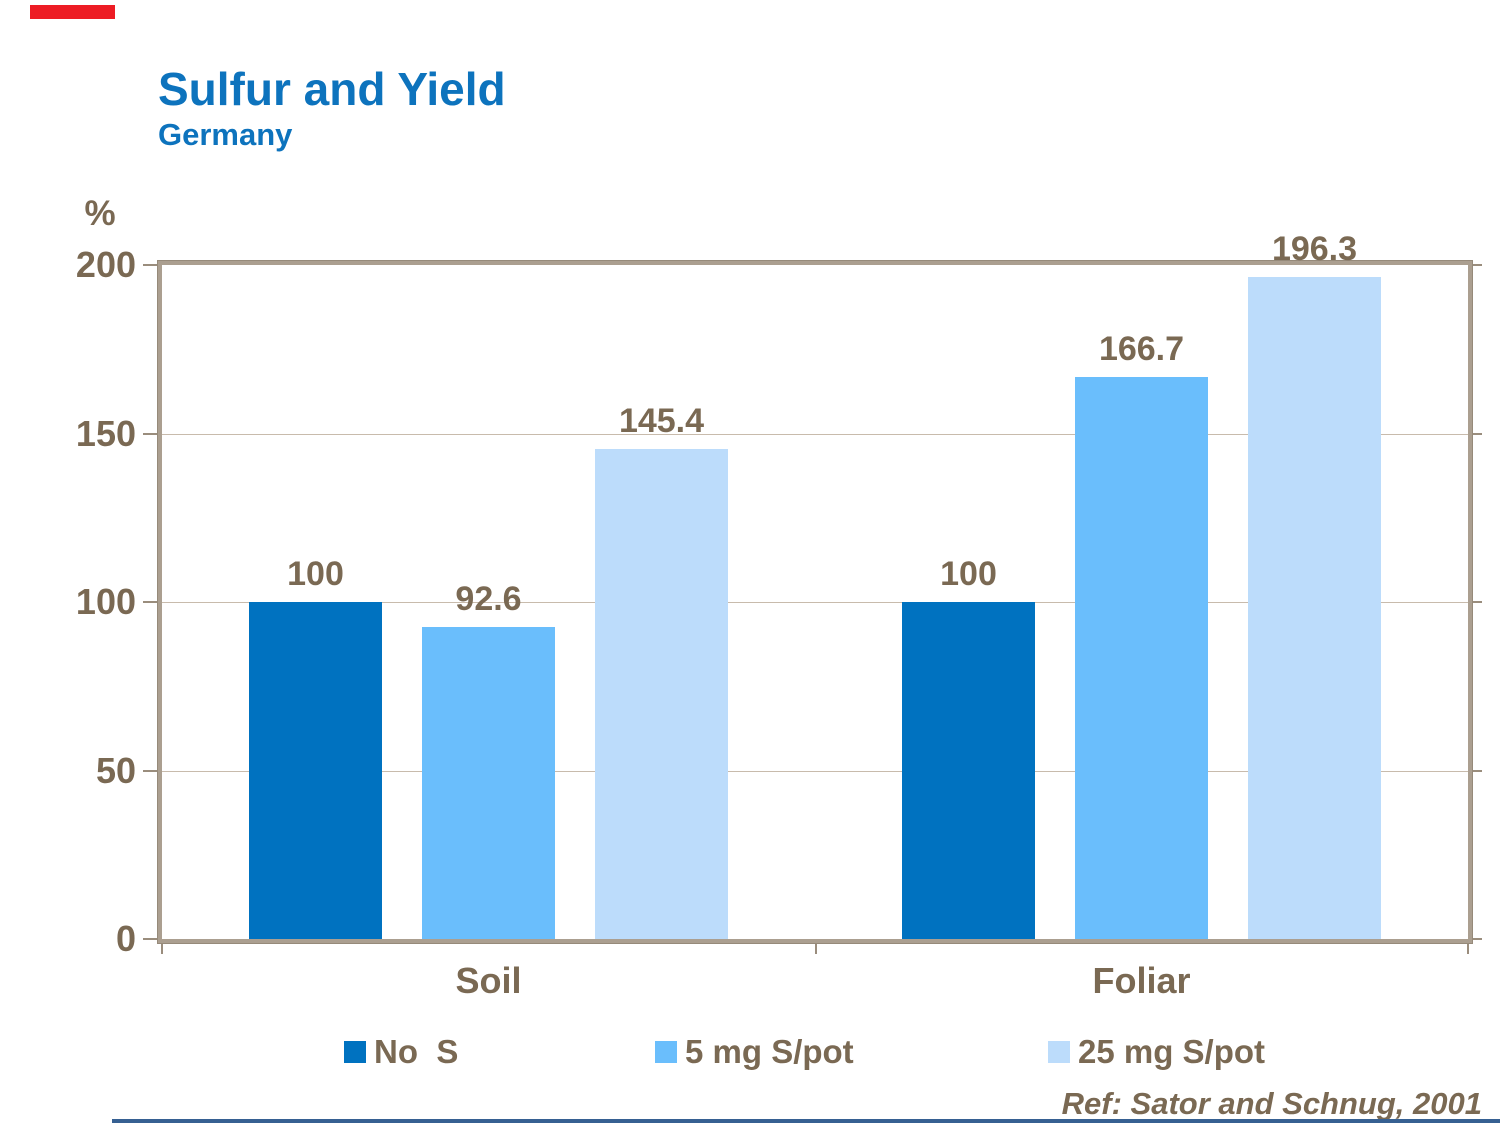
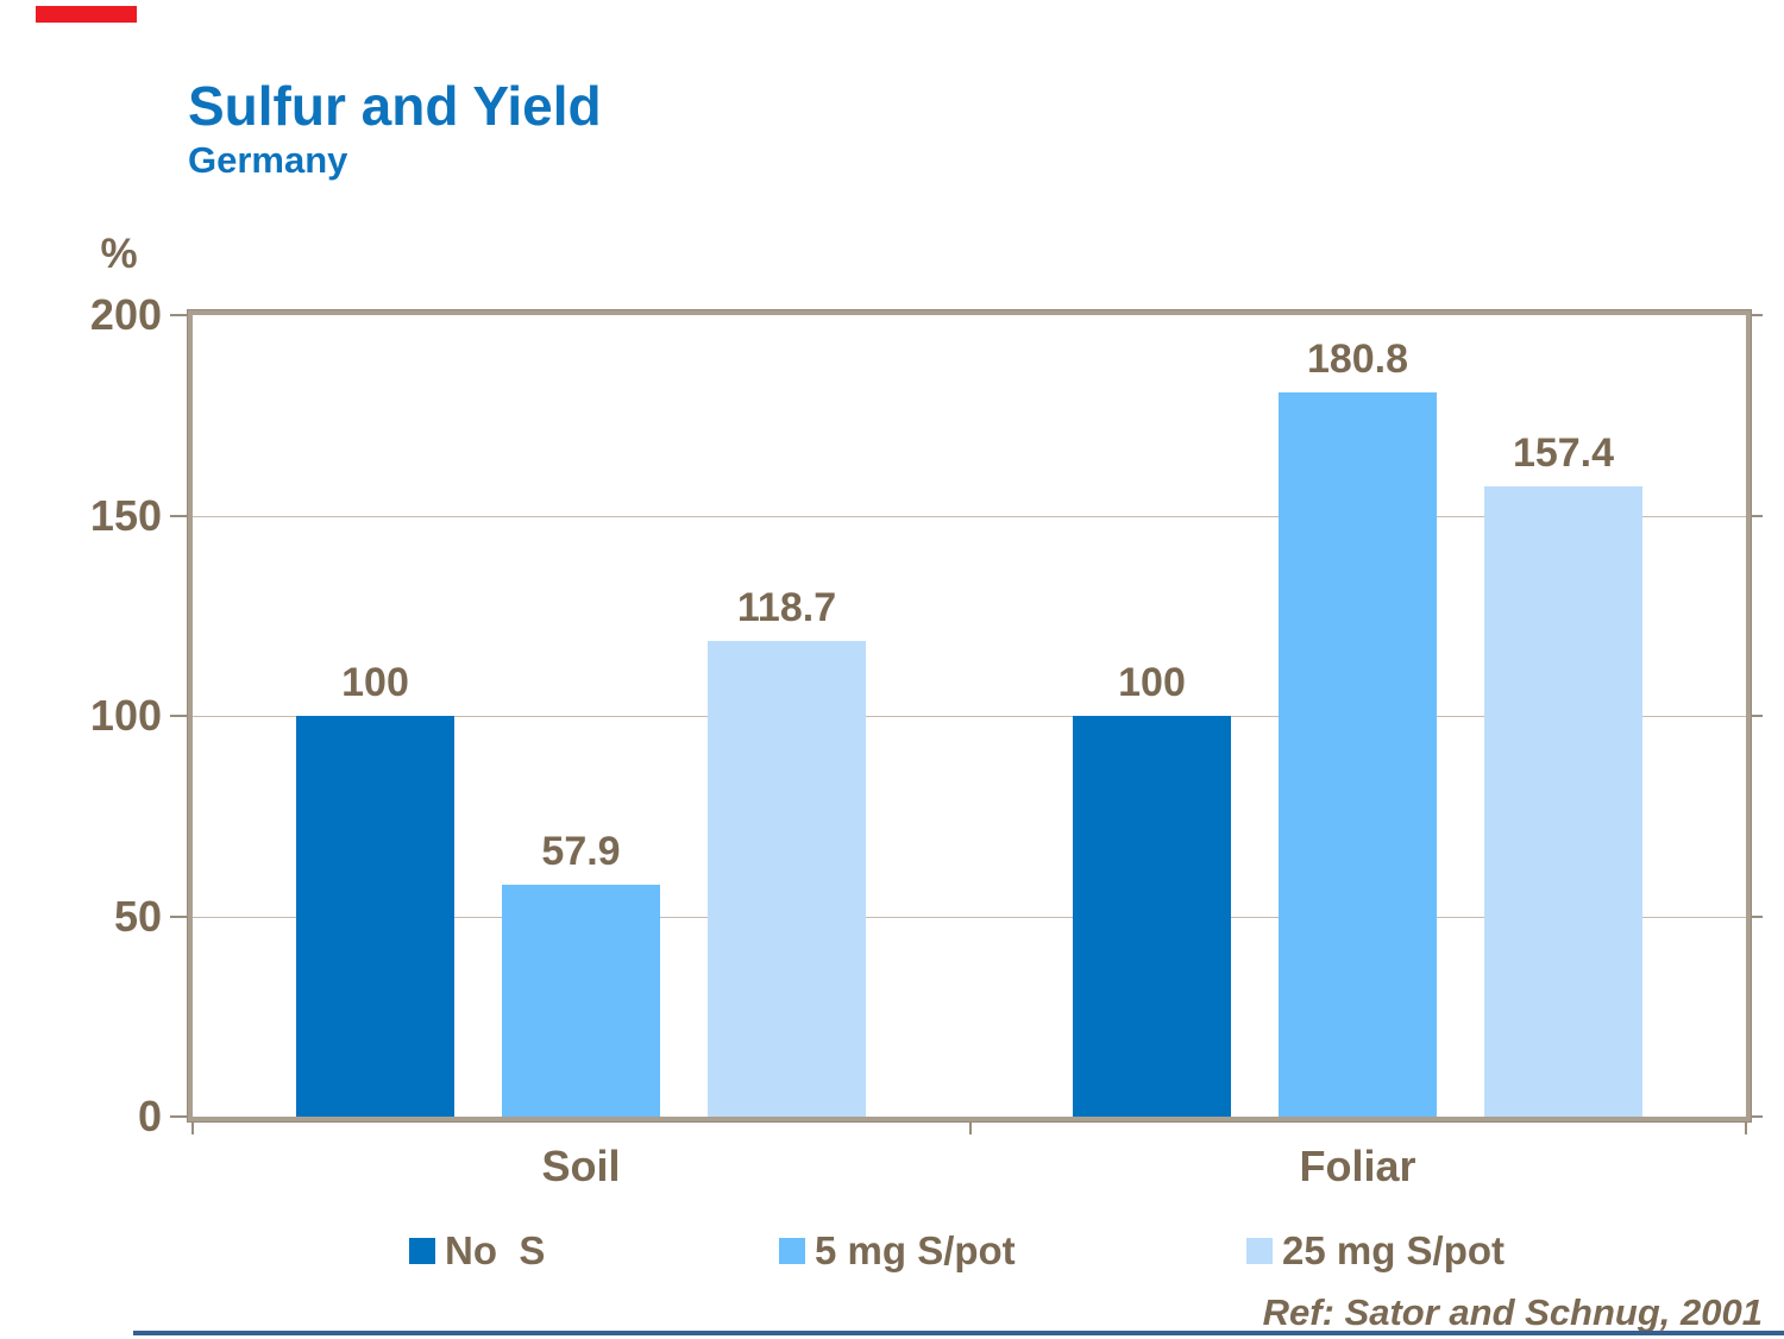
5 mg S/pot/Soil: 92.6 -> 57.9
25 mg S/pot/Soil: 145.4 -> 118.7
5 mg S/pot/Foliar: 166.7 -> 180.8
25 mg S/pot/Foliar: 196.3 -> 157.4
